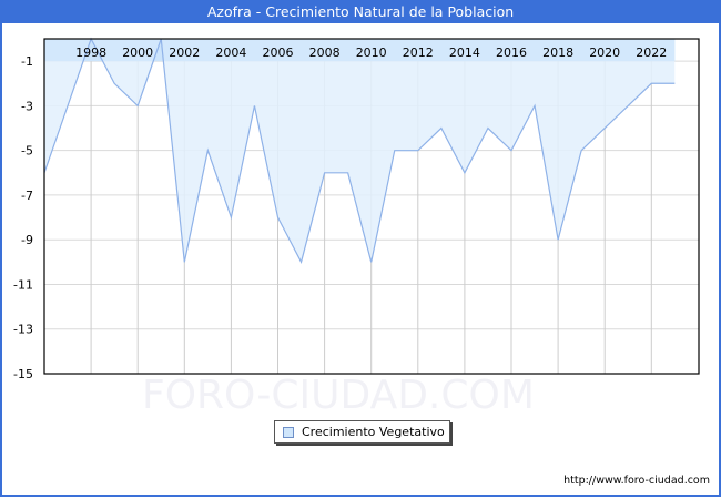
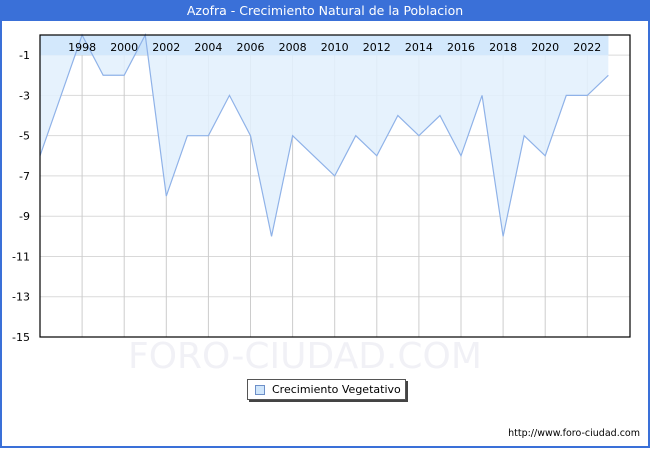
2000: -3 -> -2
2002: -10 -> -8
2004: -8 -> -5
2006: -8 -> -5
2008: -6 -> -5
2010: -10 -> -7
2012: -5 -> -6
2014: -6 -> -5
2016: -5 -> -6
2018: -9 -> -10
2020: -4 -> -6
2022: -2 -> -3
